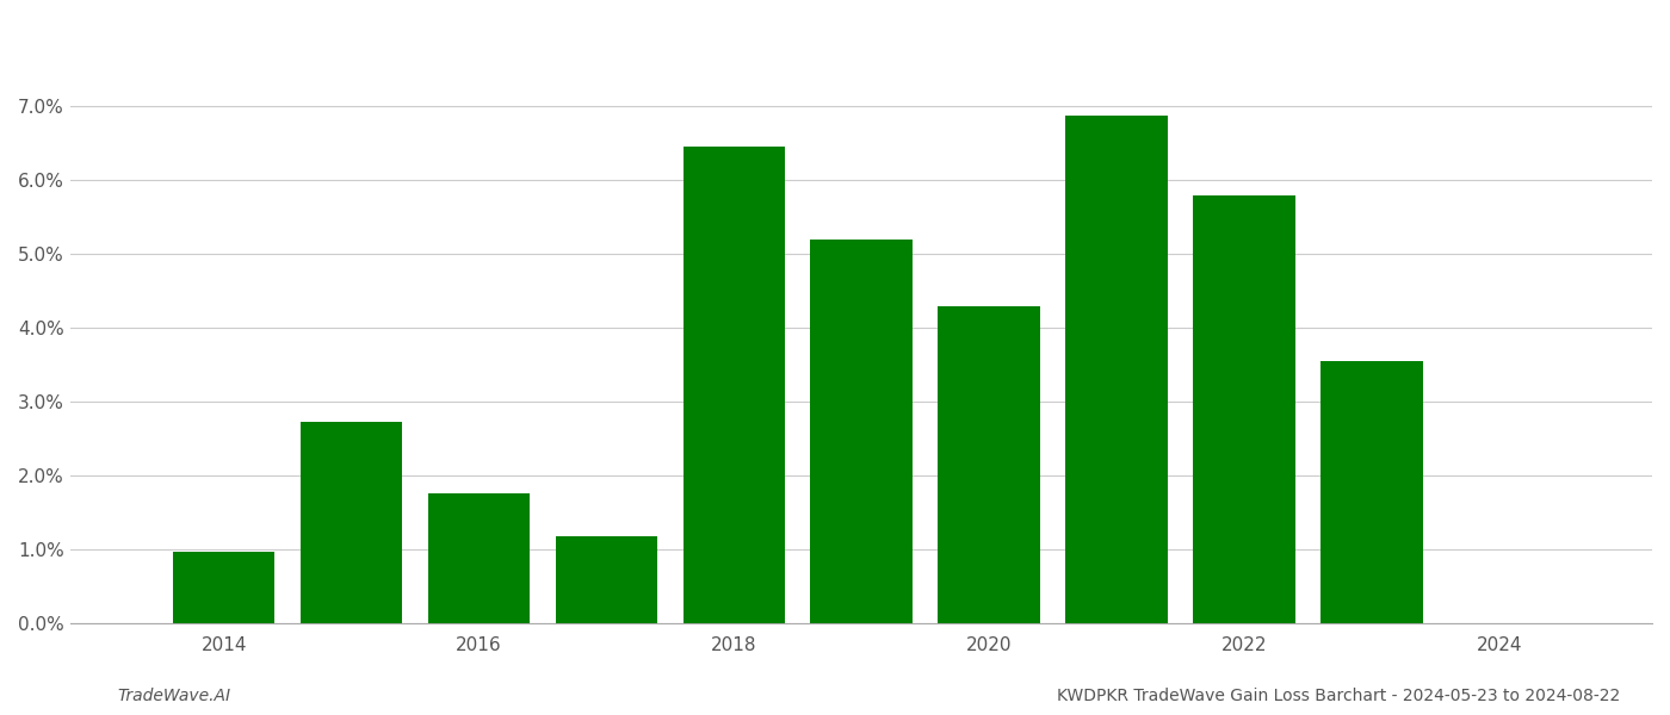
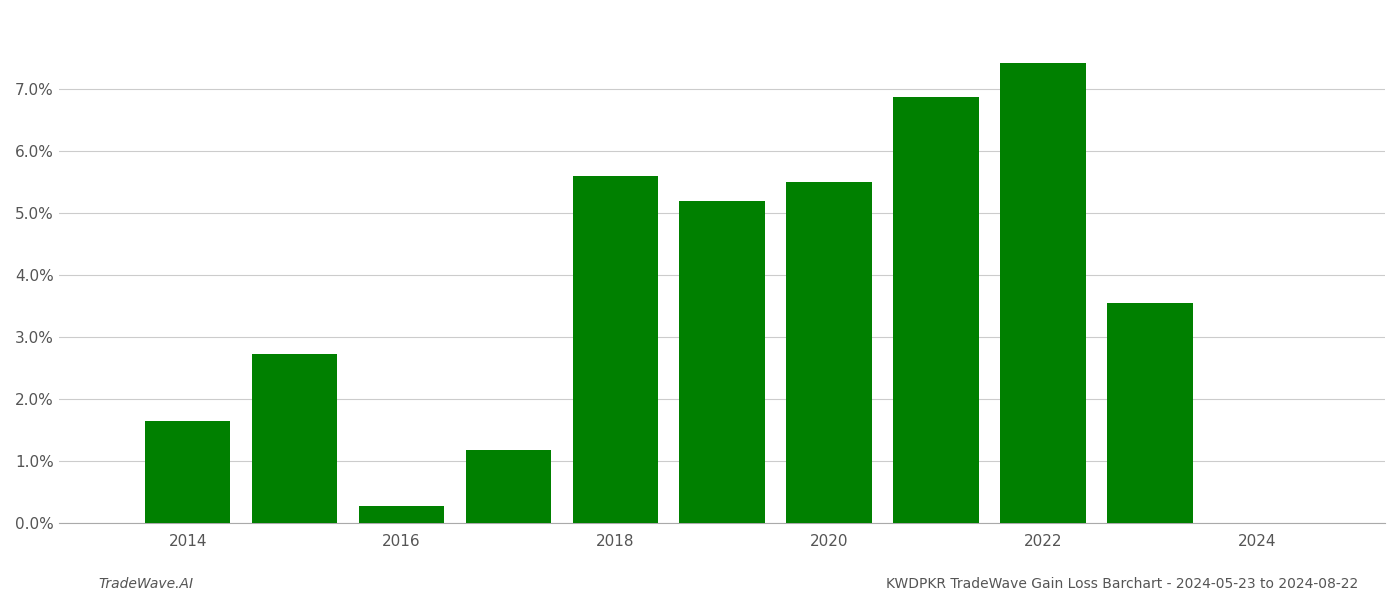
2014: 0.96% -> 1.65%
2016: 1.76% -> 0.28%
2018: 6.46% -> 5.60%
2020: 4.30% -> 5.50%
2022: 5.80% -> 7.42%
